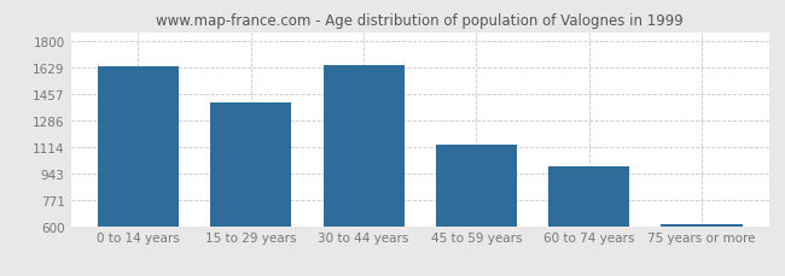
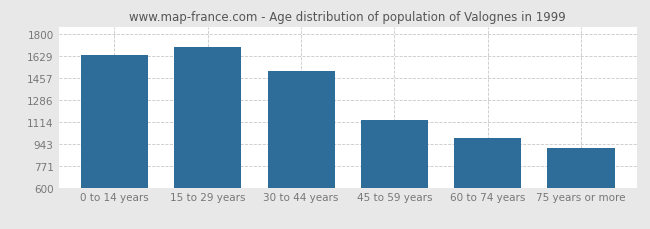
15 to 29 years: 1400 -> 1700
30 to 44 years: 1640 -> 1510
75 years or more: 620 -> 910
